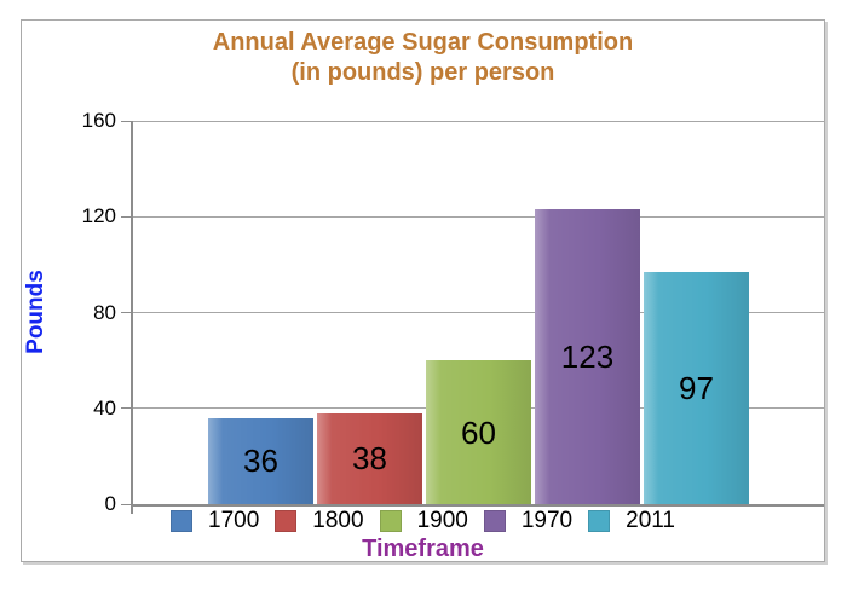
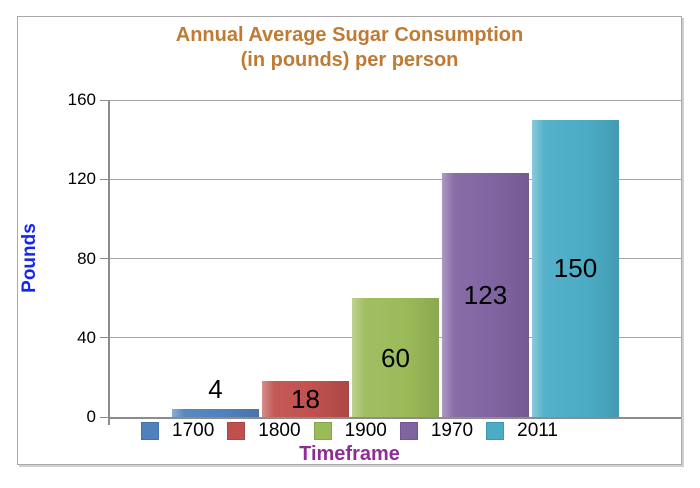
1700: 36 -> 4
1800: 38 -> 18
2011: 97 -> 150
